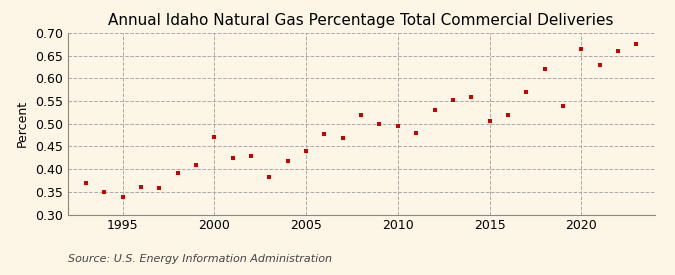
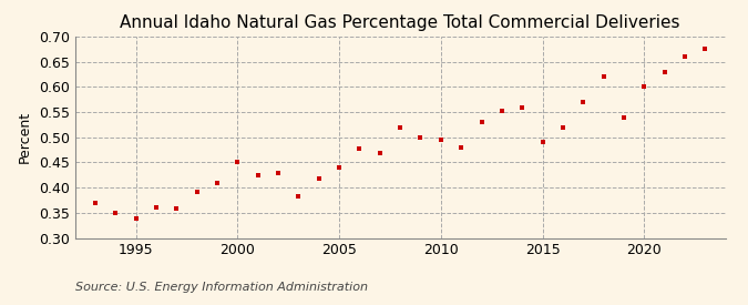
2000: 0.470 -> 0.450
2015: 0.505 -> 0.490
2020: 0.665 -> 0.600
